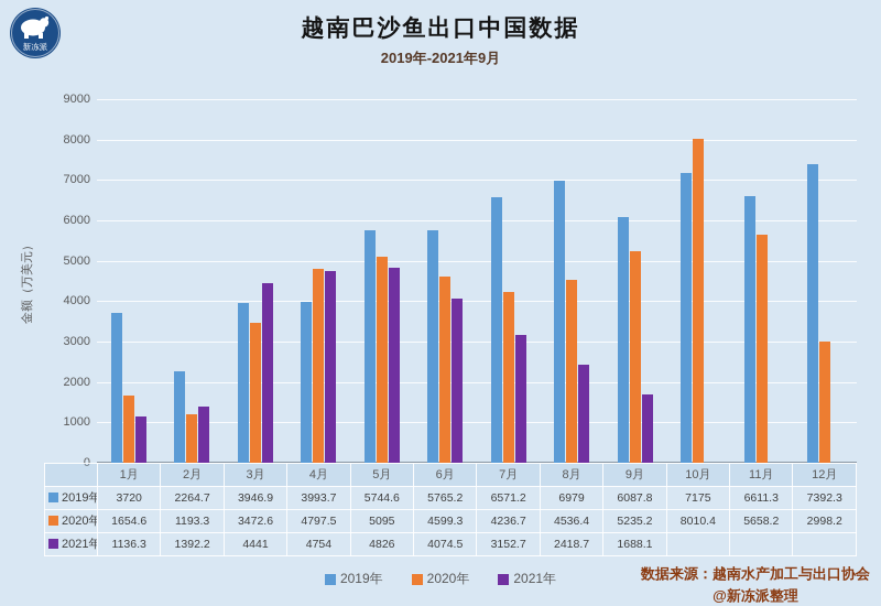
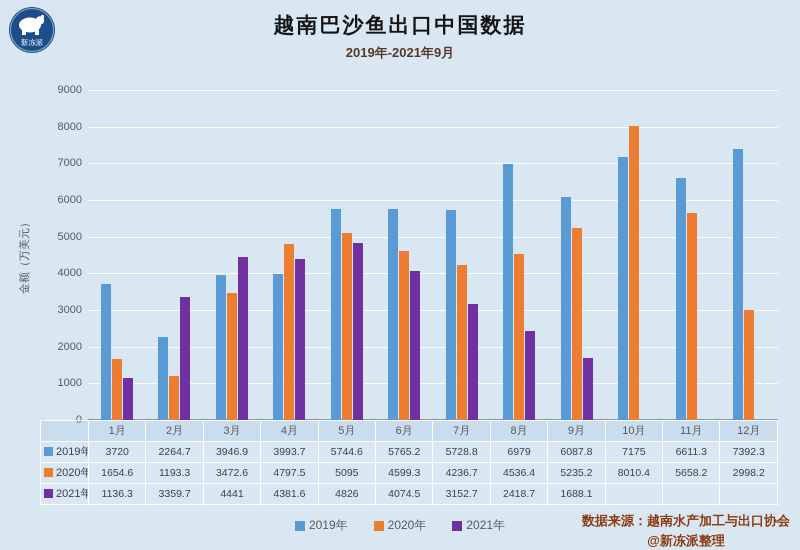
2021年/2月: 1392.2 -> 3359.7
2021年/4月: 4754 -> 4381.6
2019年/7月: 6571.2 -> 5728.8
